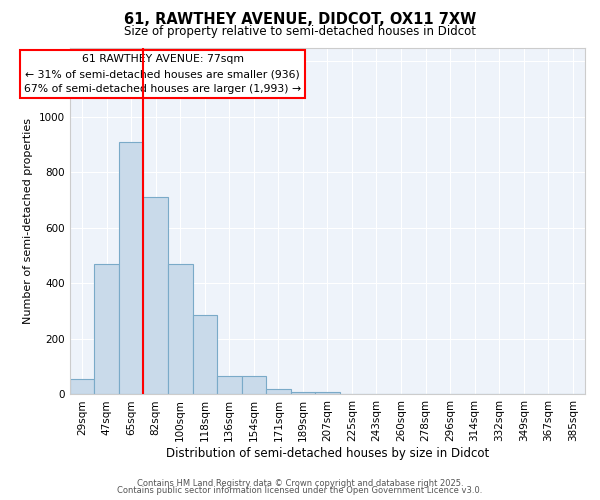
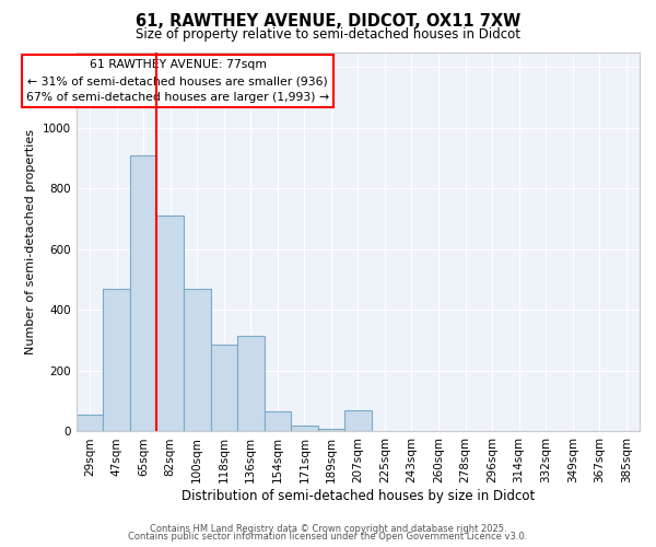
136sqm: 65 -> 315
207sqm: 10 -> 70
